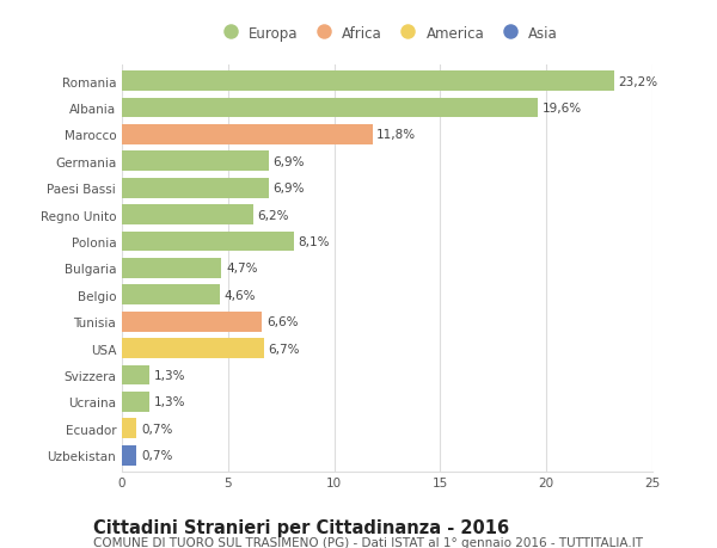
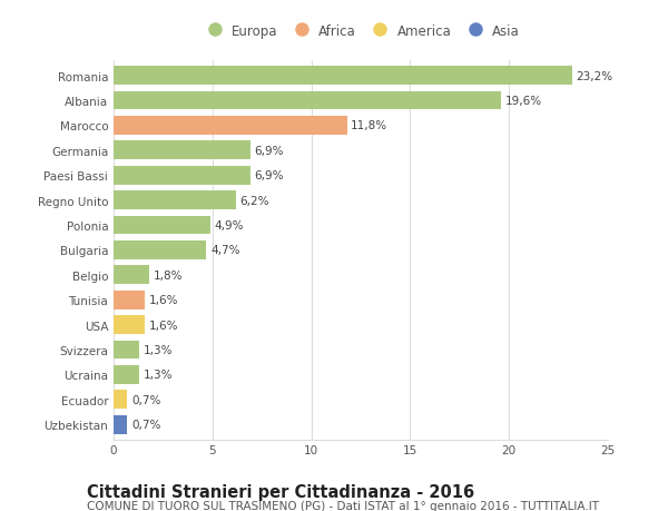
Polonia: 8,1% -> 4,9%
Belgio: 4,6% -> 1,8%
Tunisia: 6,6% -> 1,6%
USA: 6,7% -> 1,6%
